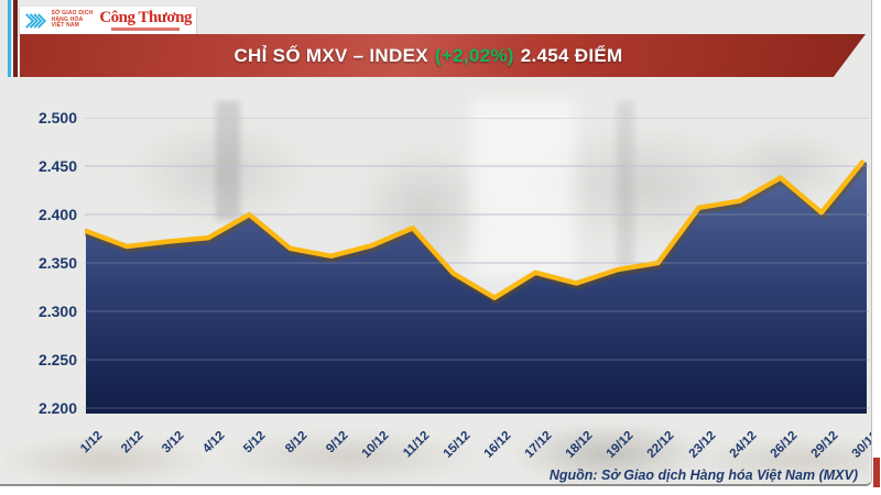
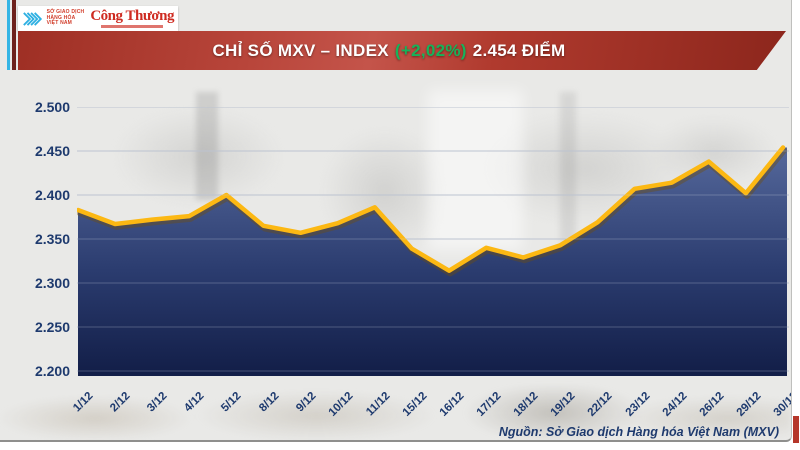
22/12: 2350 -> 2370
